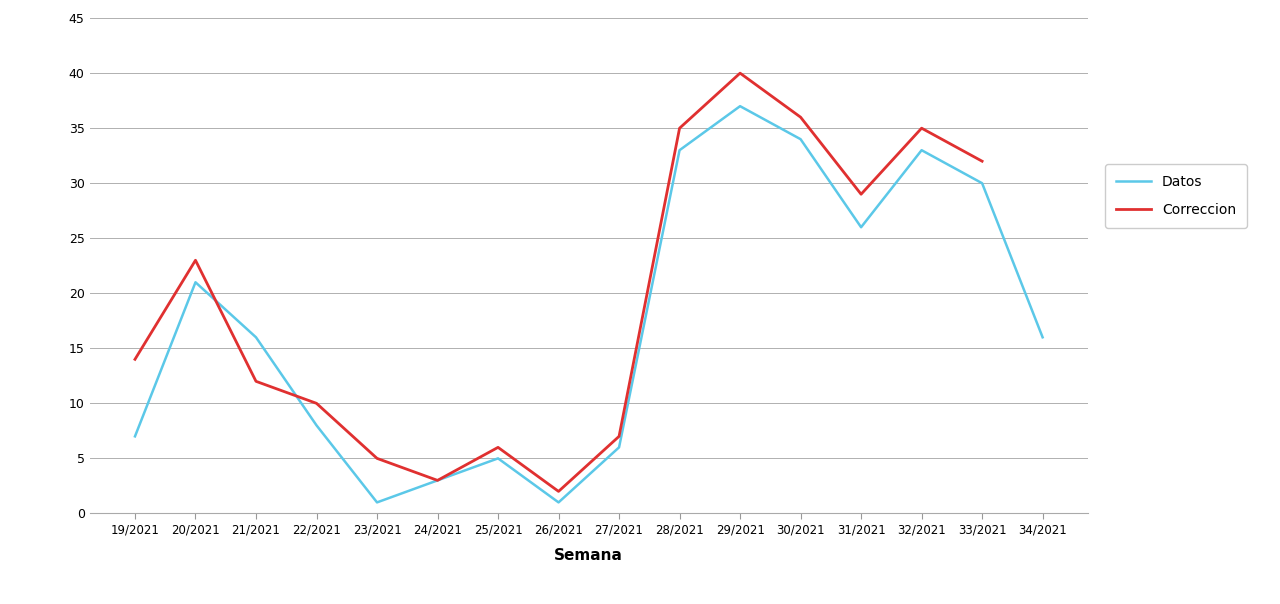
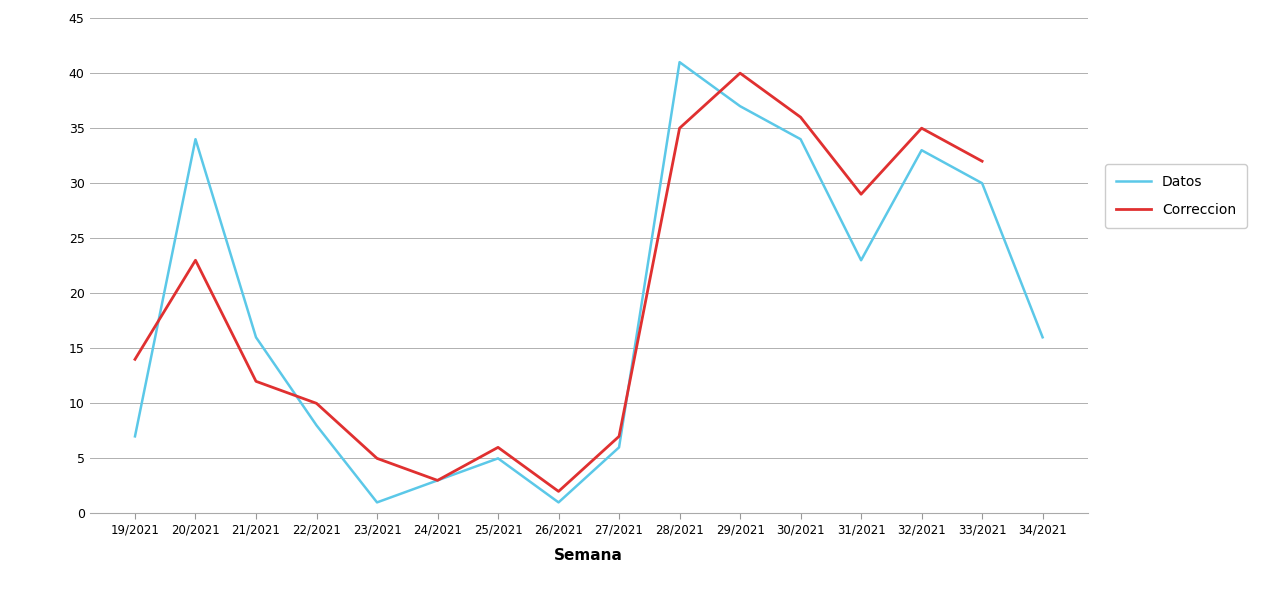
Datos/20/2021: 21 -> 34
Datos/28/2021: 33 -> 41
Datos/31/2021: 26 -> 23
